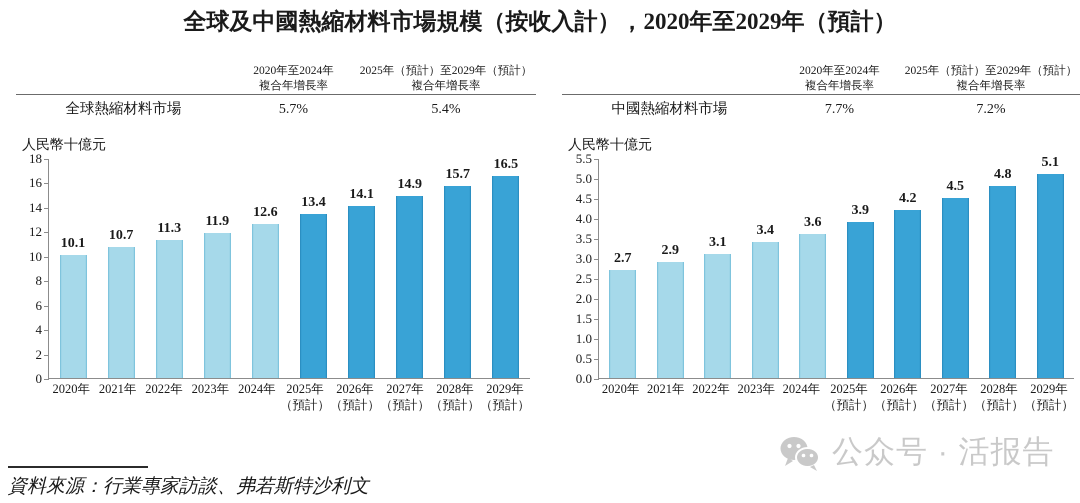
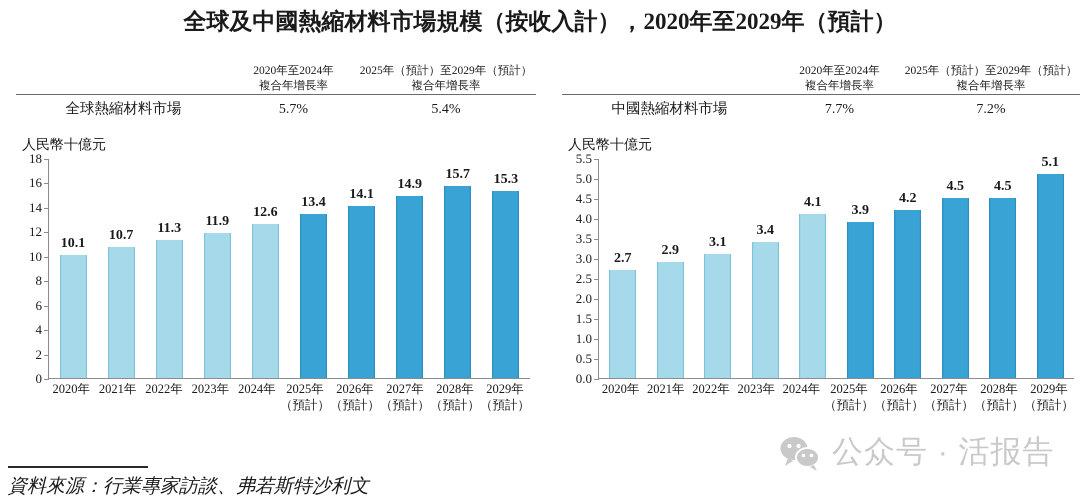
全球熱縮材料市場/2029年: 16.5 -> 15.3
中國熱縮材料市場/2024年: 3.6 -> 4.1
中國熱縮材料市場/2028年: 4.8 -> 4.5
